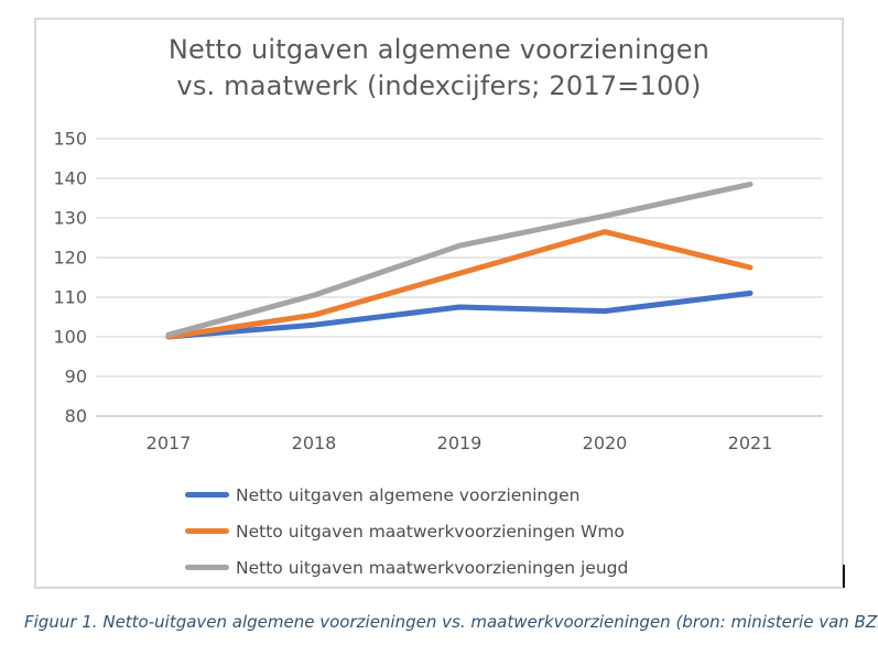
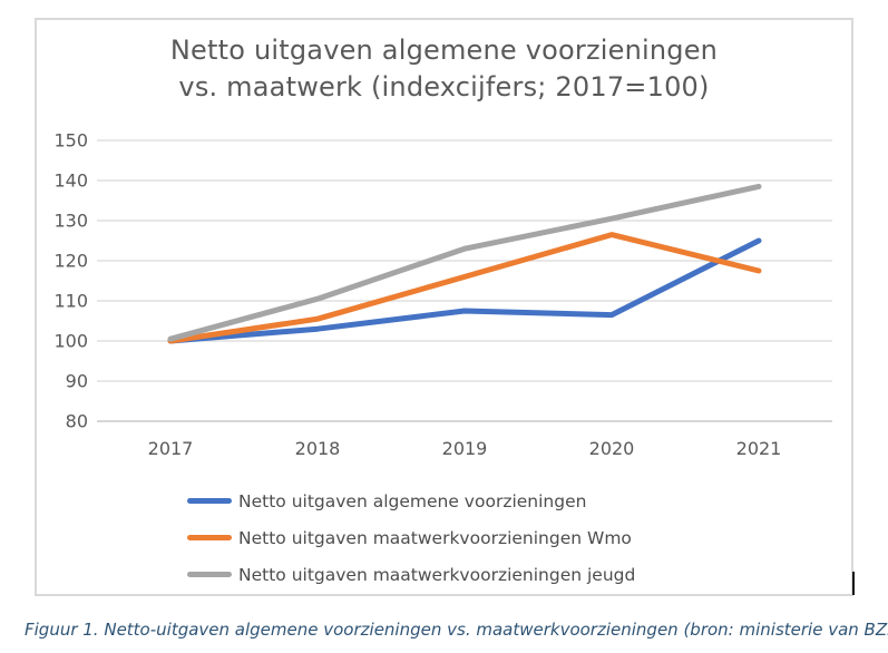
Netto uitgaven algemene voorzieningen/2021: 111 -> 125
